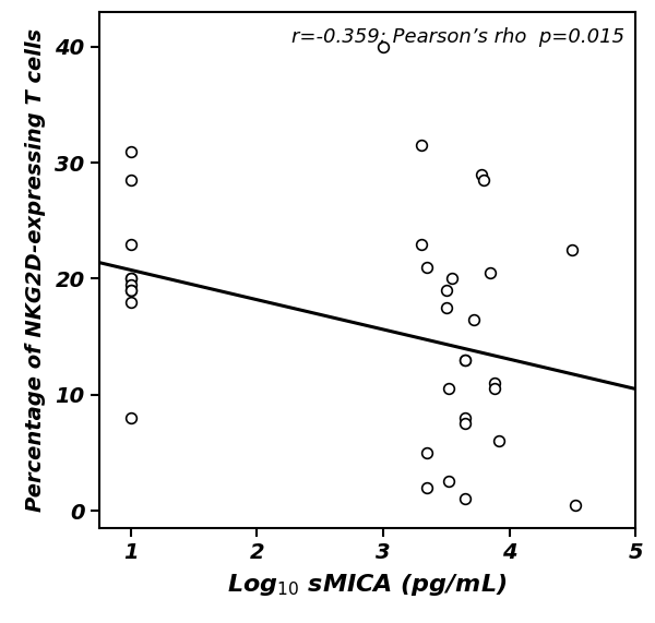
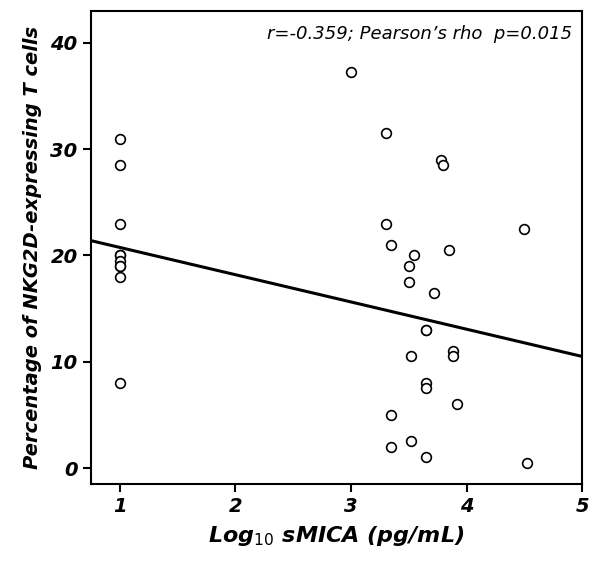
3: 40.0 -> 37.3
